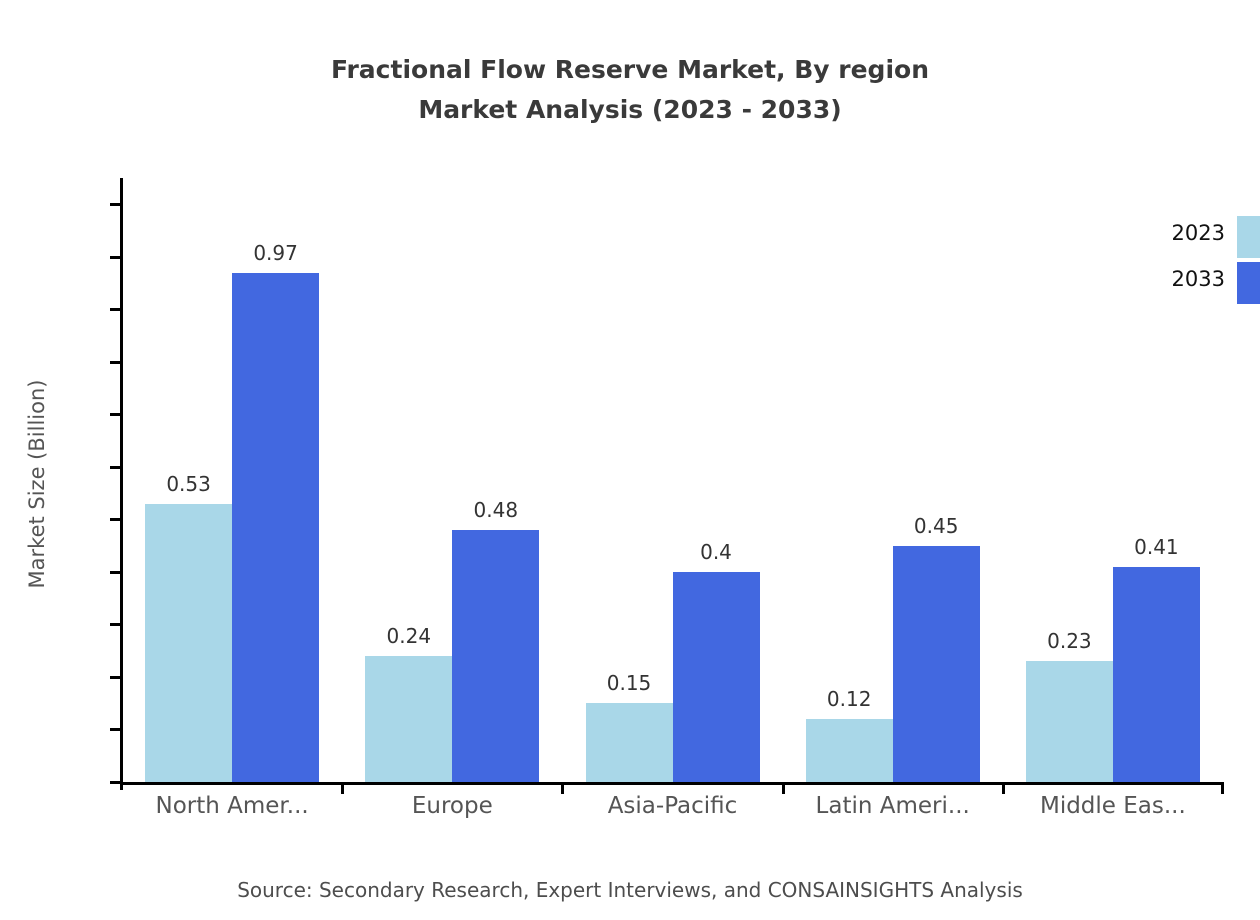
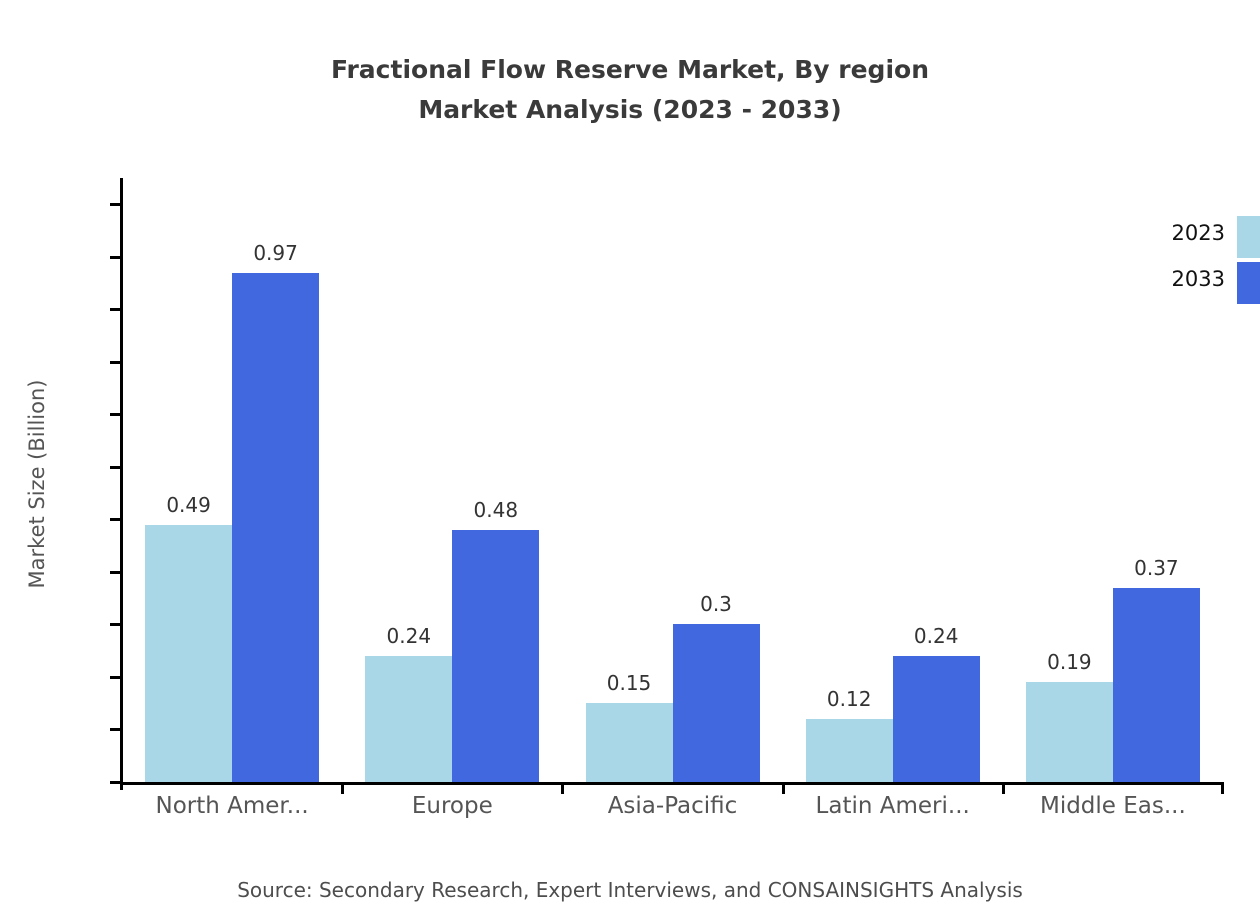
2023/North Amer...: 0.53 -> 0.49
2033/Asia-Pacific: 0.4 -> 0.3
2033/Latin Ameri...: 0.45 -> 0.24
2023/Middle Eas...: 0.23 -> 0.19
2033/Middle Eas...: 0.41 -> 0.37
